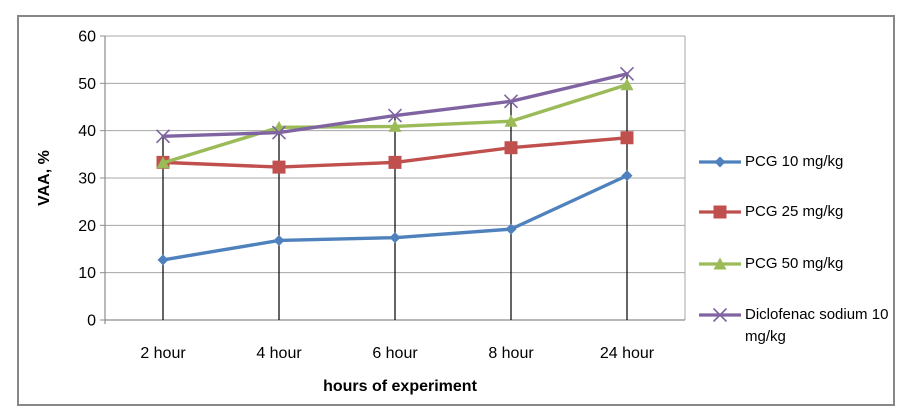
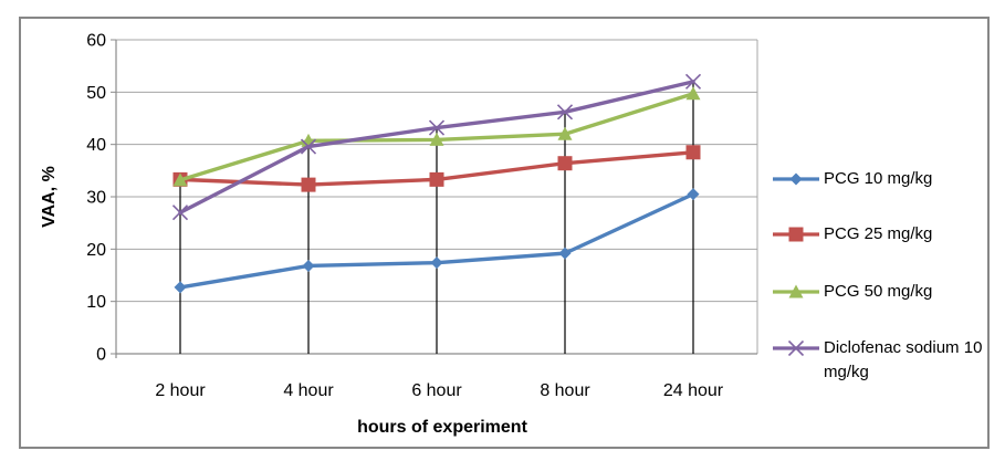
Diclofenac sodium 10 mg/kg/2 hour: 39 -> 27
